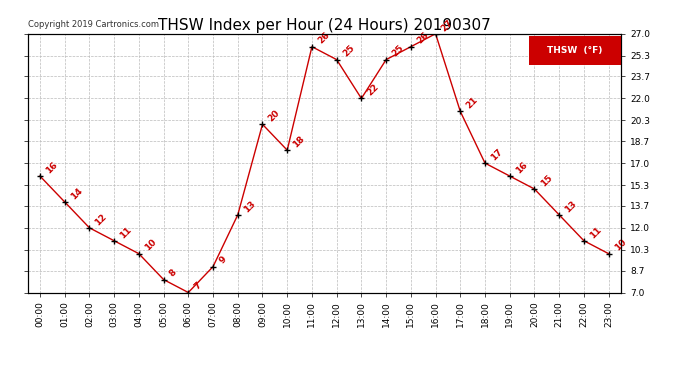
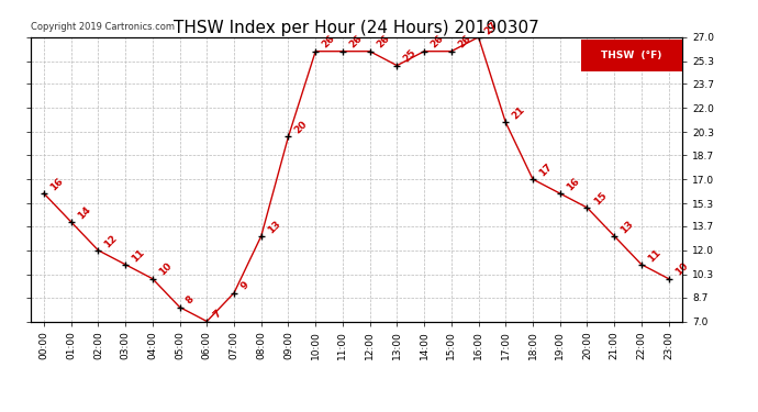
10:00: 18 -> 26
12:00: 25 -> 26
13:00: 22 -> 25
14:00: 25 -> 26
